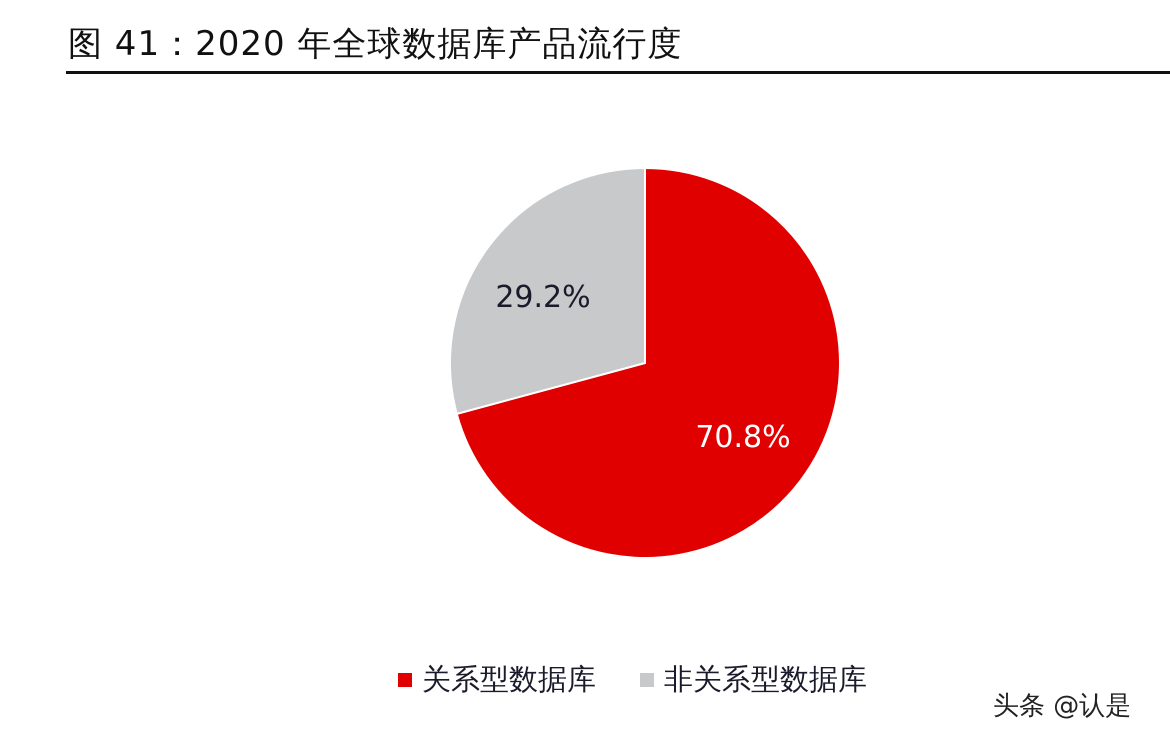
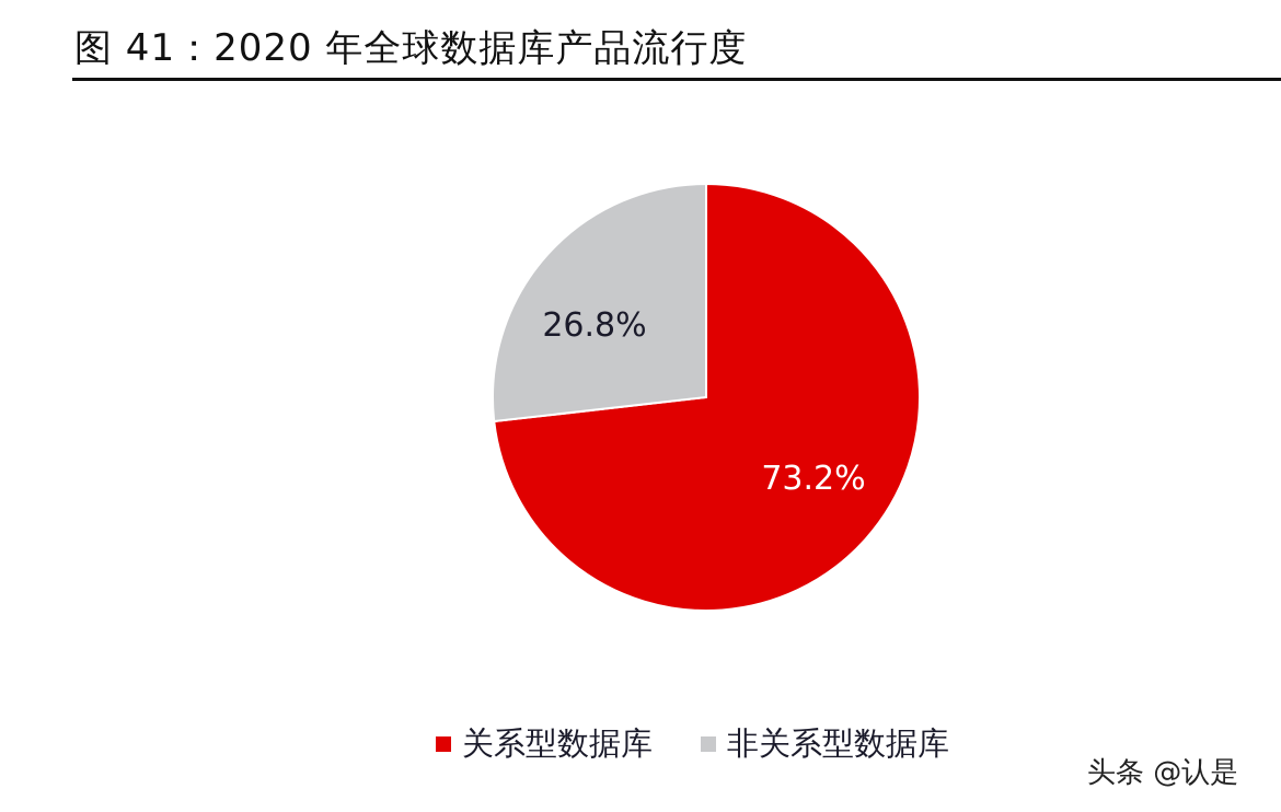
关系型数据库: 70.8% -> 73.2%
非关系型数据库: 29.2% -> 26.8%
